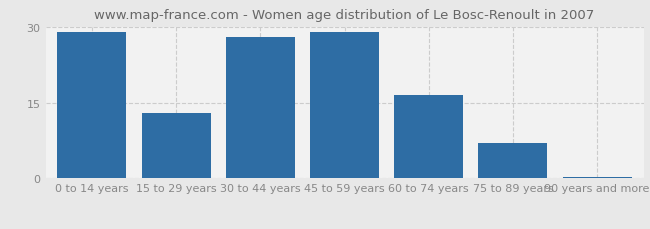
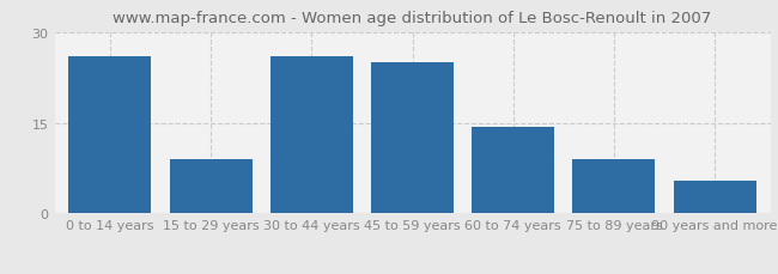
0 to 14 years: 29.0 -> 26.0
15 to 29 years: 13.0 -> 9.0
30 to 44 years: 28.0 -> 26.0
45 to 59 years: 29.0 -> 25.0
60 to 74 years: 16.5 -> 14.4
75 to 89 years: 7.0 -> 9.0
90 years and more: 0.3 -> 5.4
